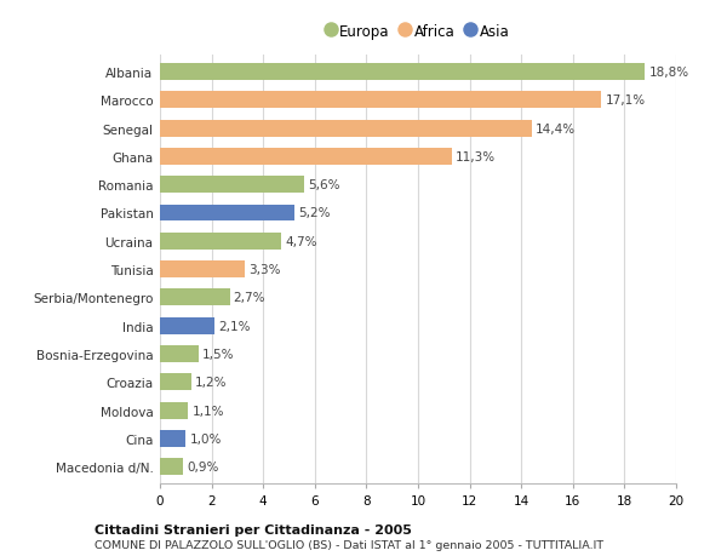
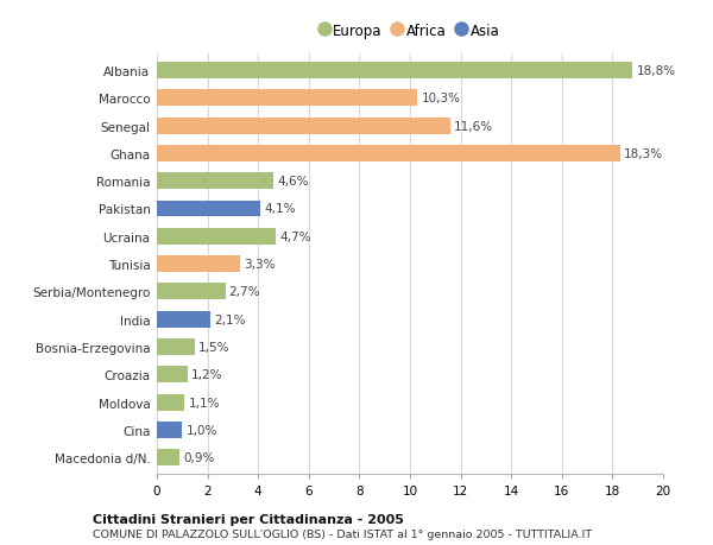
Marocco: 17,1% -> 10,3%
Senegal: 14,4% -> 11,6%
Ghana: 11,3% -> 18,3%
Romania: 5,6% -> 4,6%
Pakistan: 5,2% -> 4,1%
